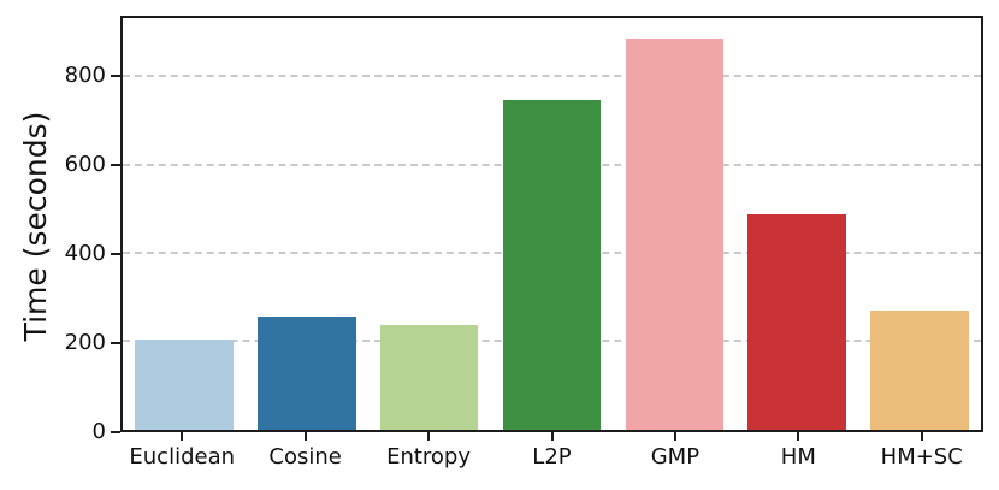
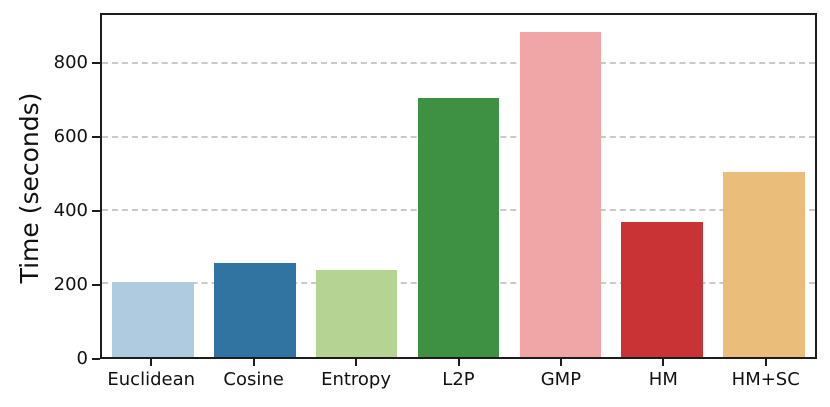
L2P: 750 -> 710
HM: 490 -> 370
HM+SC: 270 -> 510
